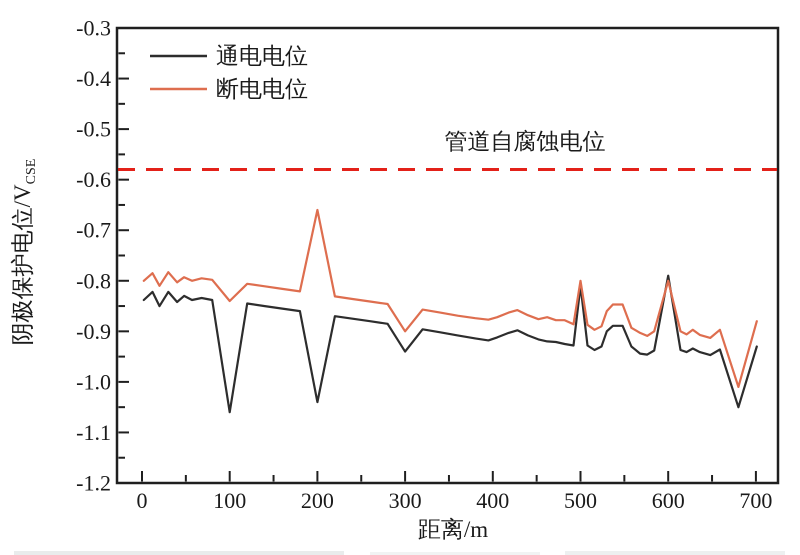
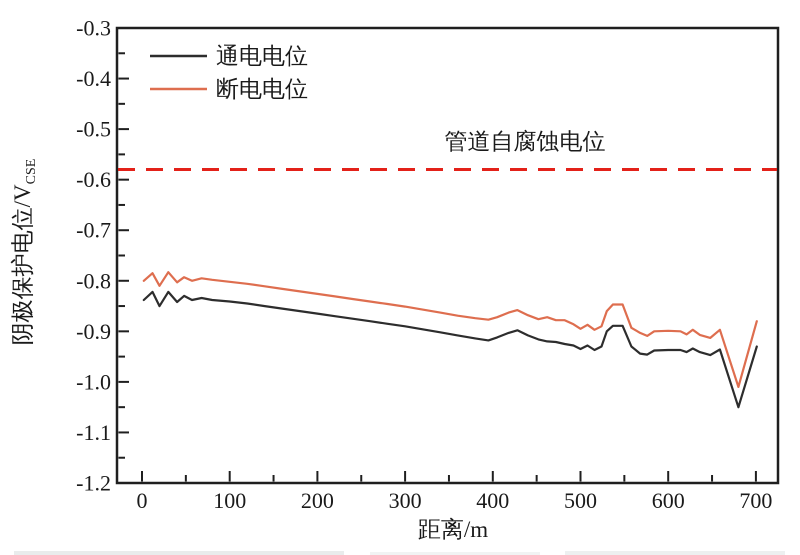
通电电位/100: -1.06 -> -0.84
断电电位/100: -0.84 -> -0.80
通电电位/200: -1.04 -> -0.86
断电电位/200: -0.66 -> -0.83
通电电位/300: -0.94 -> -0.89
断电电位/300: -0.90 -> -0.85
通电电位/500: -0.81 -> -0.94
断电电位/500: -0.80 -> -0.90
通电电位/600: -0.79 -> -0.94
断电电位/600: -0.80 -> -0.90
